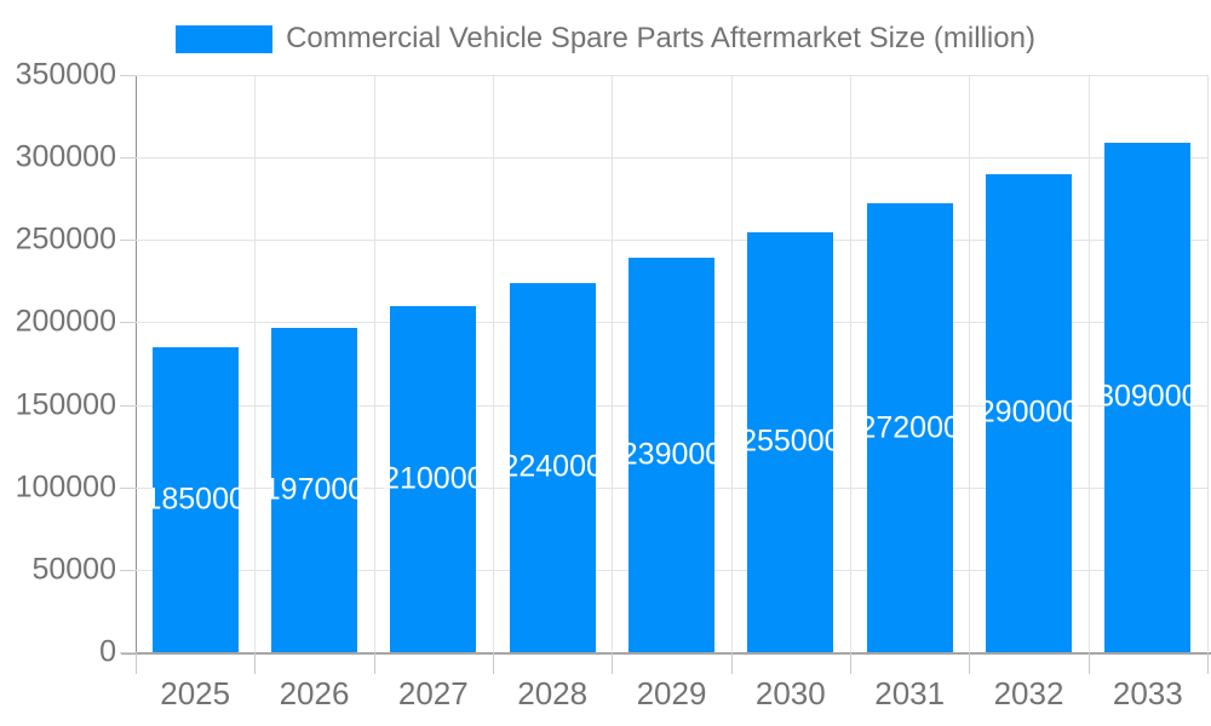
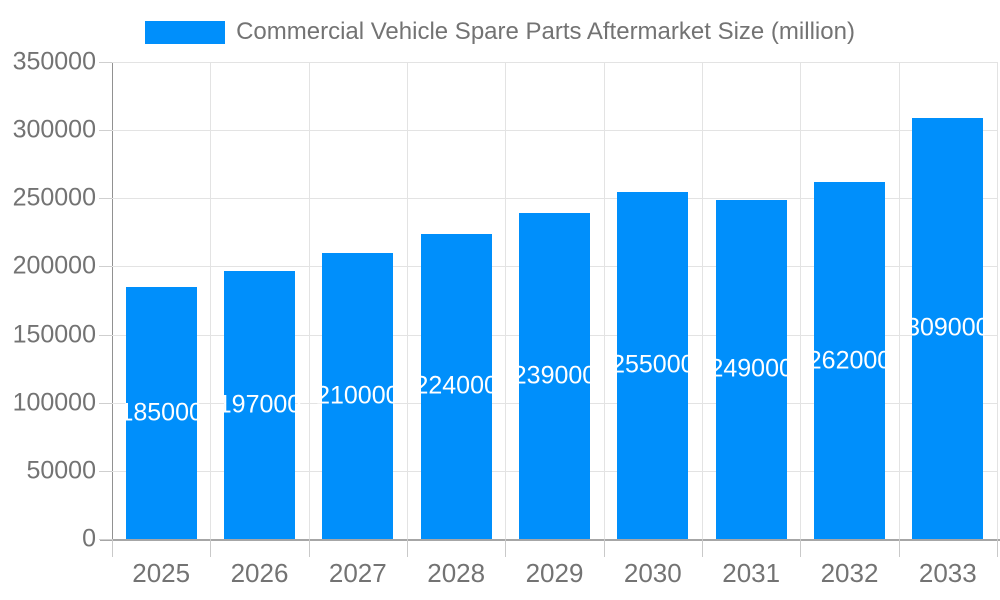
2031: 272000 -> 249000
2032: 290000 -> 262000
